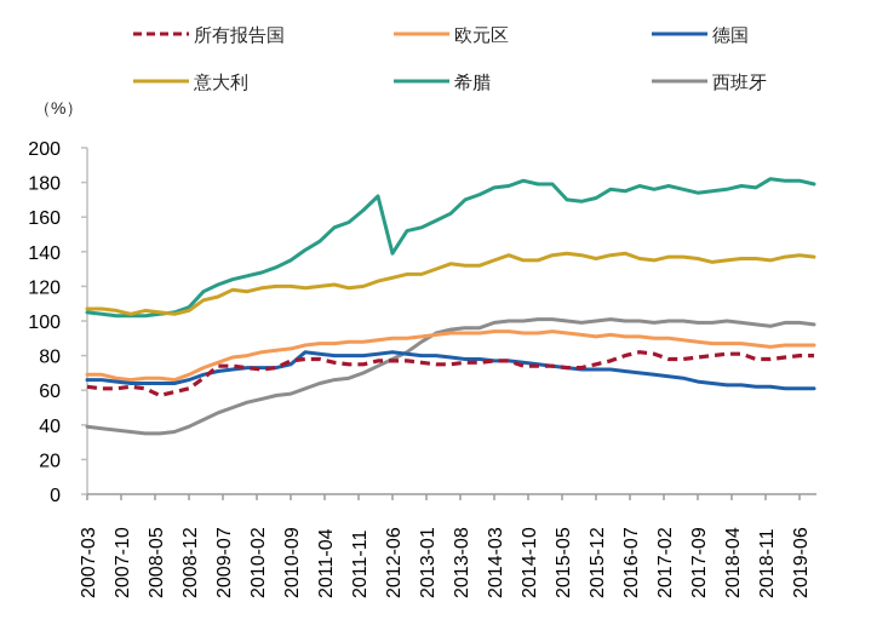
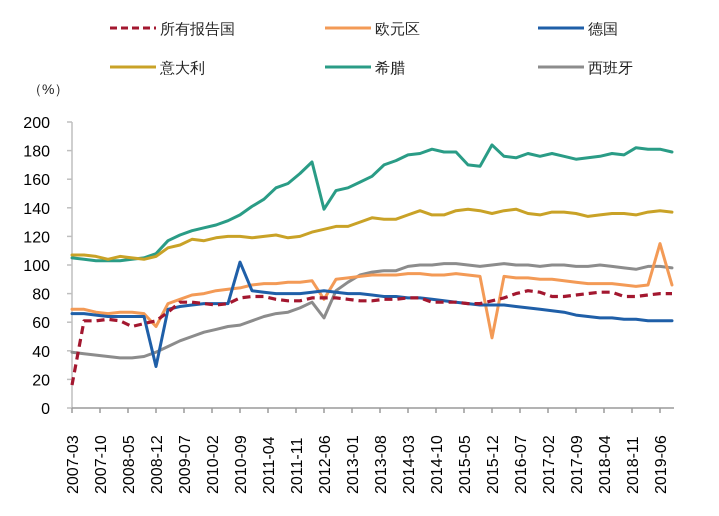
所有报告国/2007-03: 62 -> 16
欧元区/2008-12: 69 -> 57
德国/2008-12: 66 -> 29
德国/2010-09: 75 -> 102
欧元区/2012-06: 90 -> 76
西班牙/2012-06: 78 -> 63
欧元区/2015-12: 91 -> 49
希腊/2015-12: 171 -> 184
欧元区/2019-06: 86 -> 115
